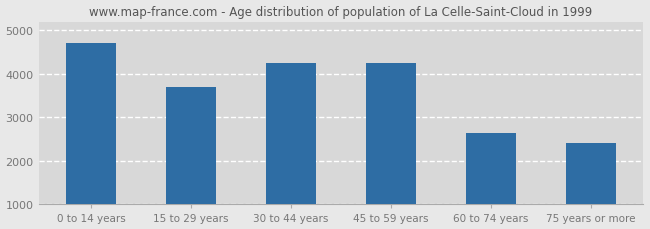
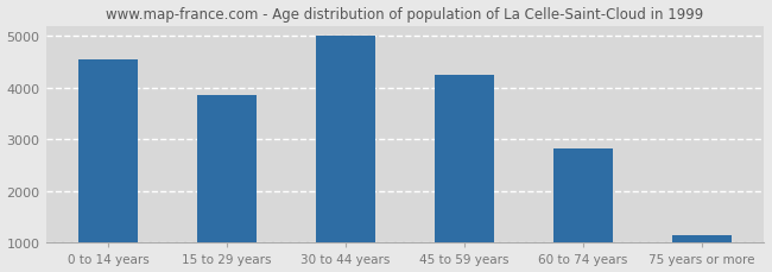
0 to 14 years: 4700 -> 4550
15 to 29 years: 3700 -> 3850
30 to 44 years: 4250 -> 5000
60 to 74 years: 2650 -> 2830
75 years or more: 2400 -> 1150
